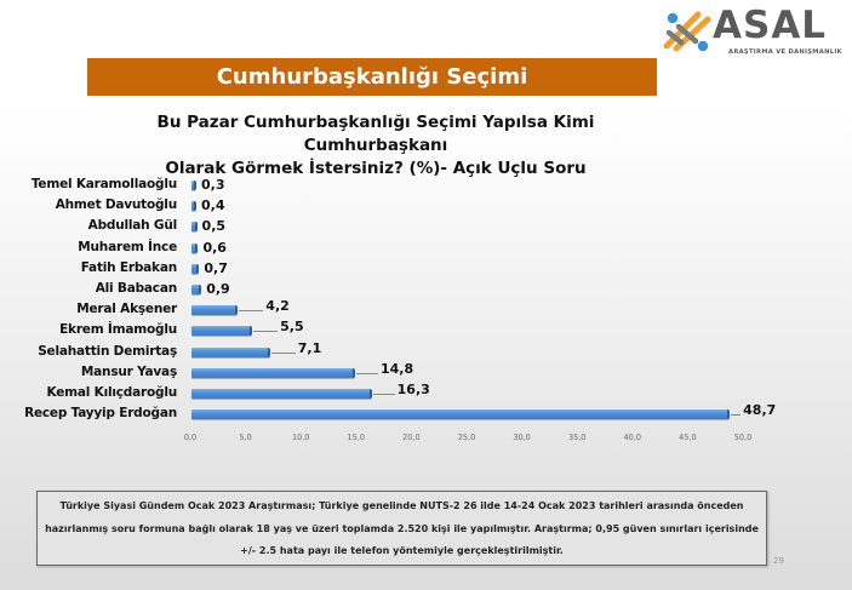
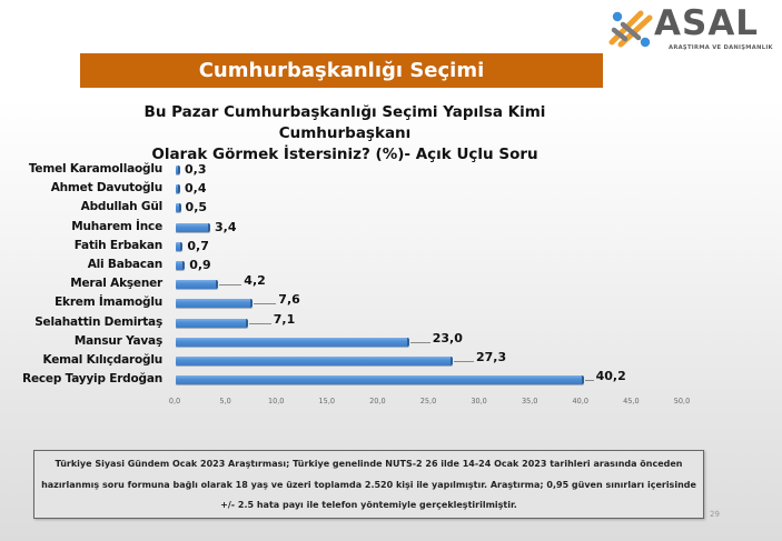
Muharem İnce: 0,6 -> 3,4
Ekrem İmamoğlu: 5,5 -> 7,6
Mansur Yavaş: 14,8 -> 23,0
Kemal Kılıçdaroğlu: 16,3 -> 27,3
Recep Tayyip Erdoğan: 48,7 -> 40,2
